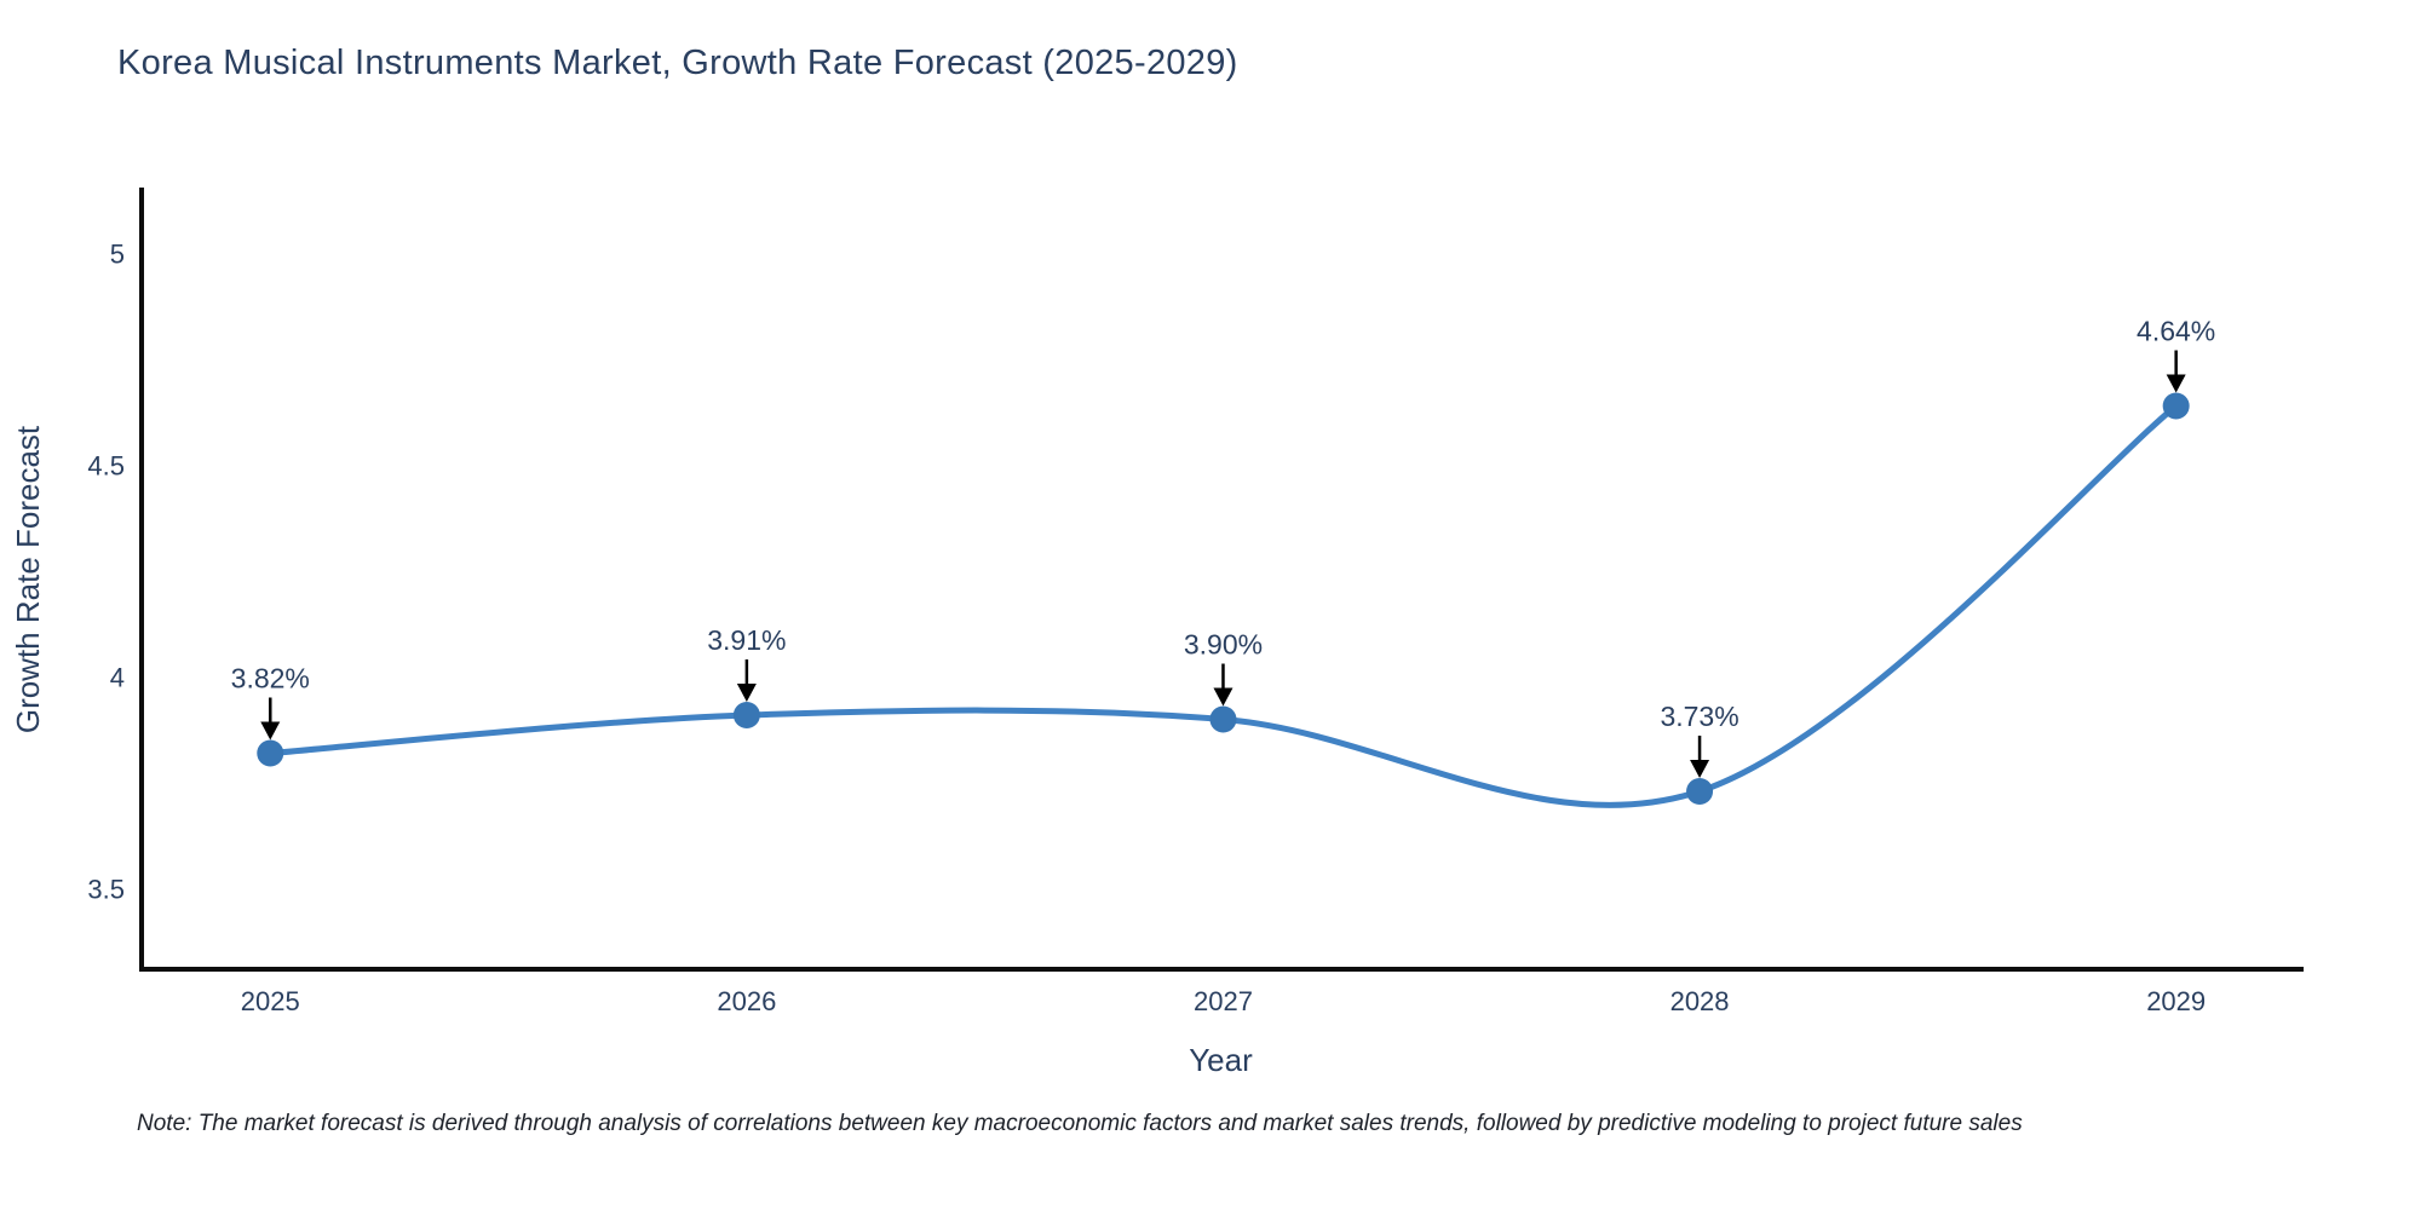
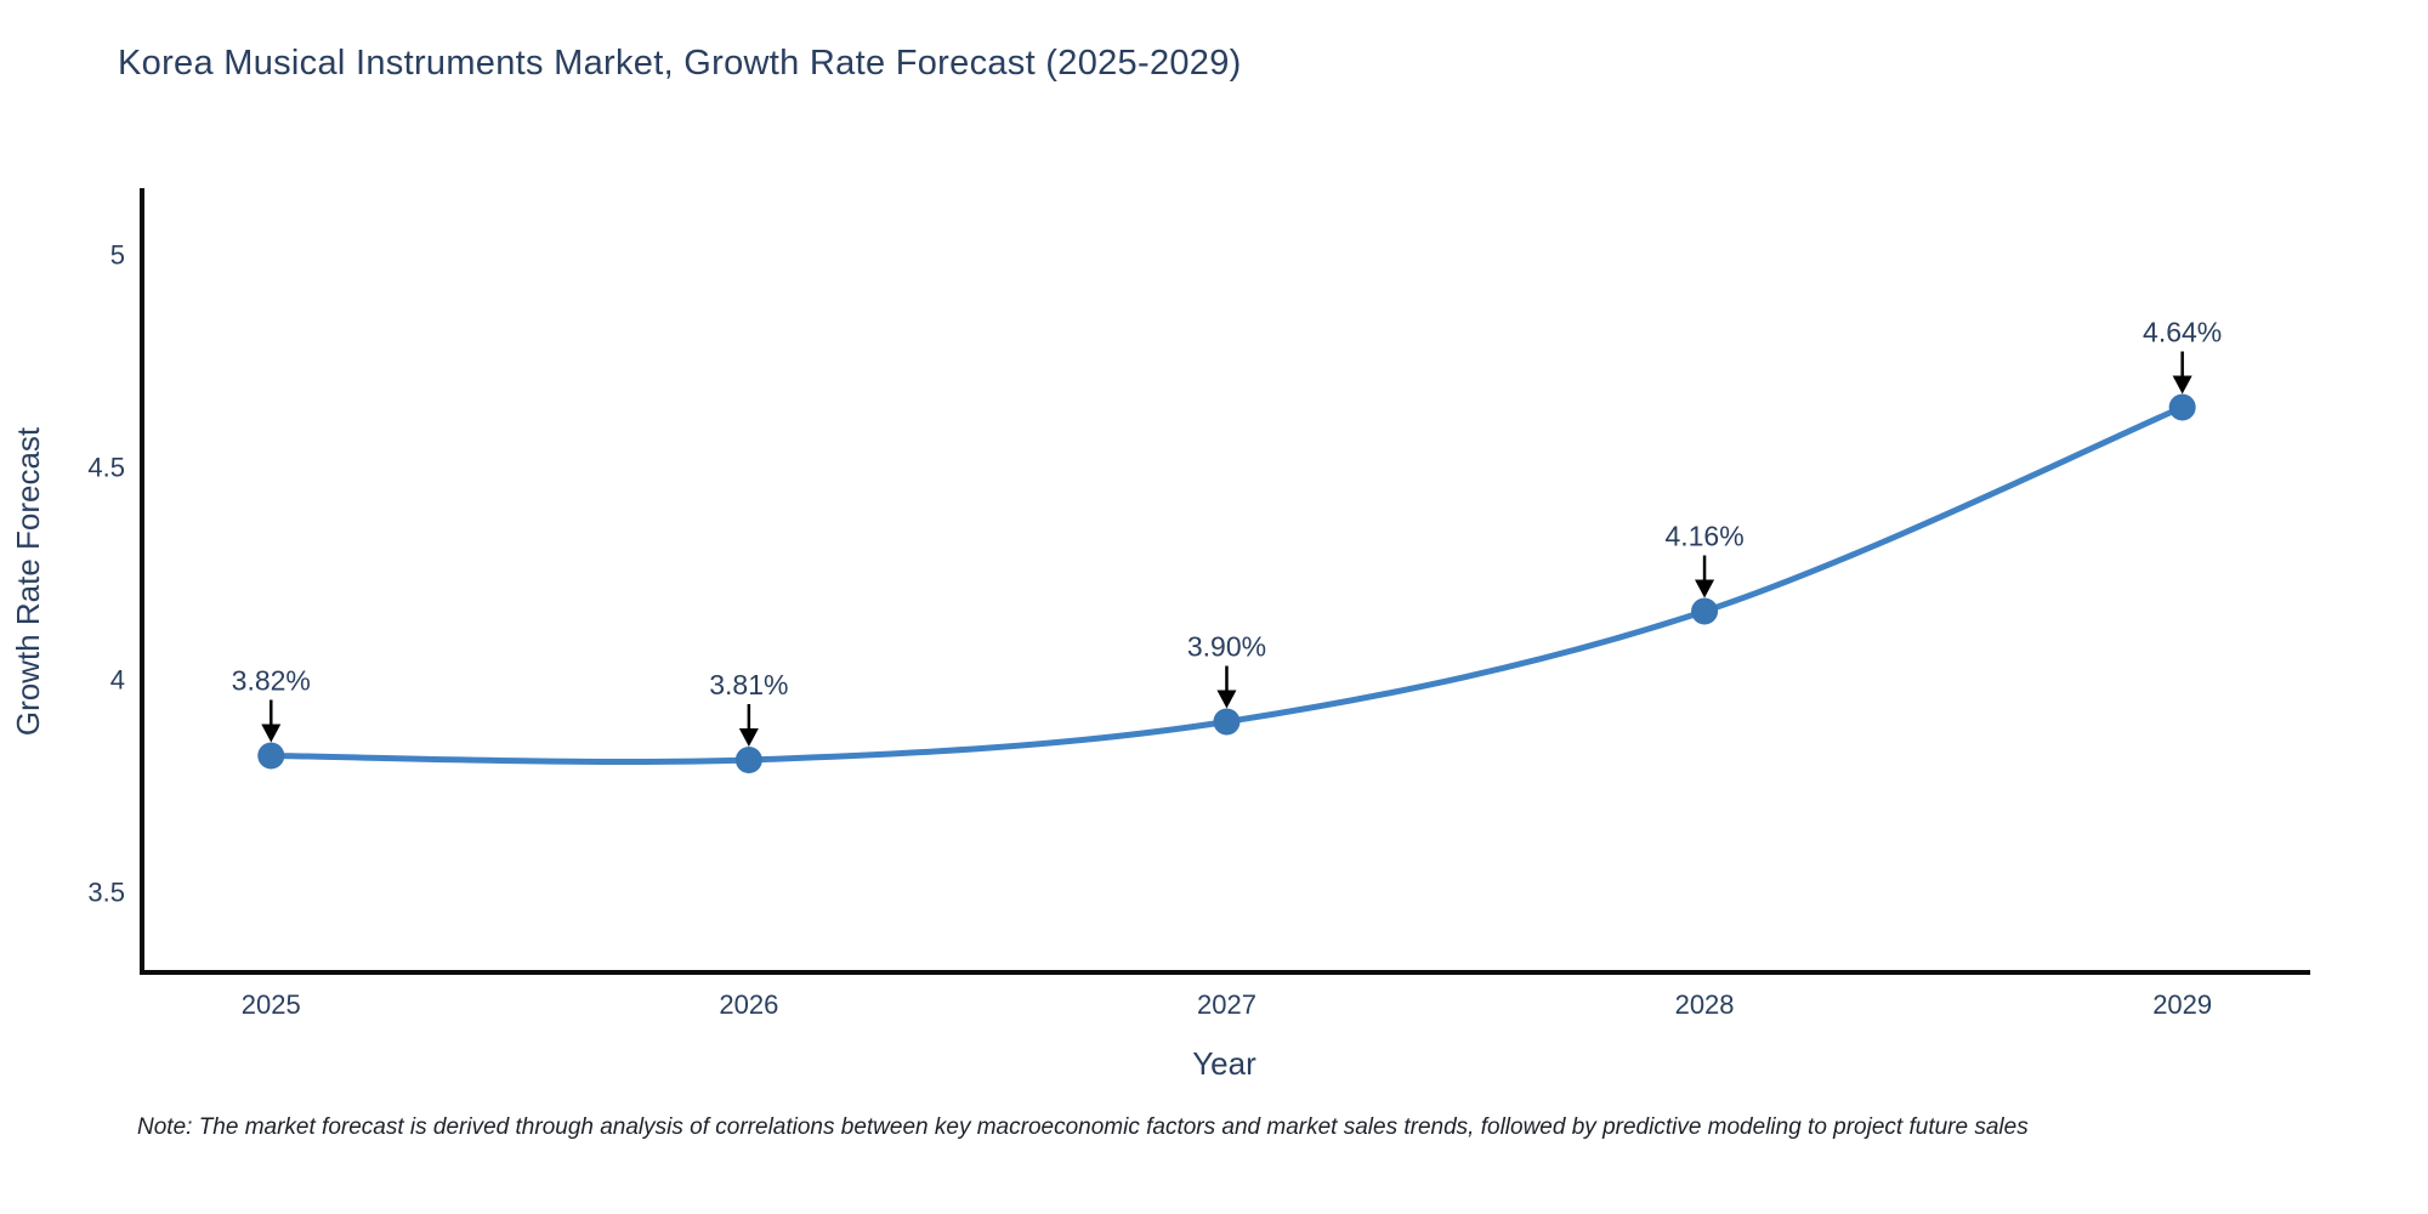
2026: 3.91% -> 3.81%
2028: 3.73% -> 4.16%
